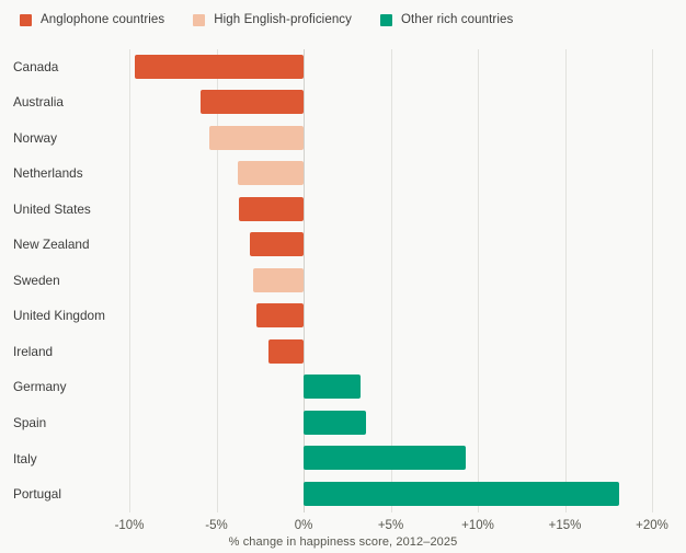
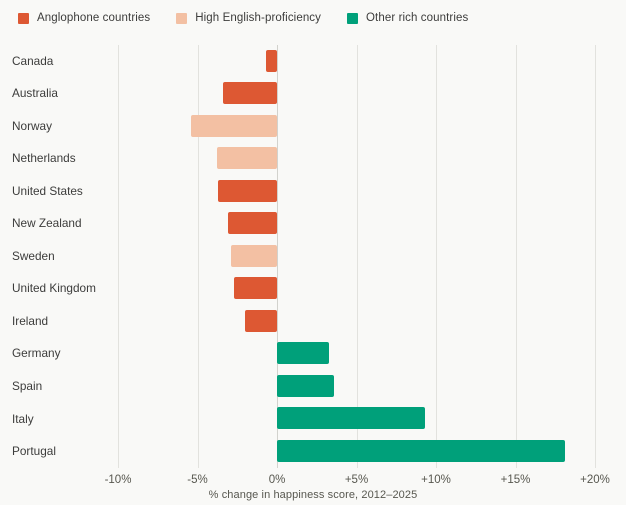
Canada: -9.7% -> -0.7%
Australia: -5.9% -> -3.4%
